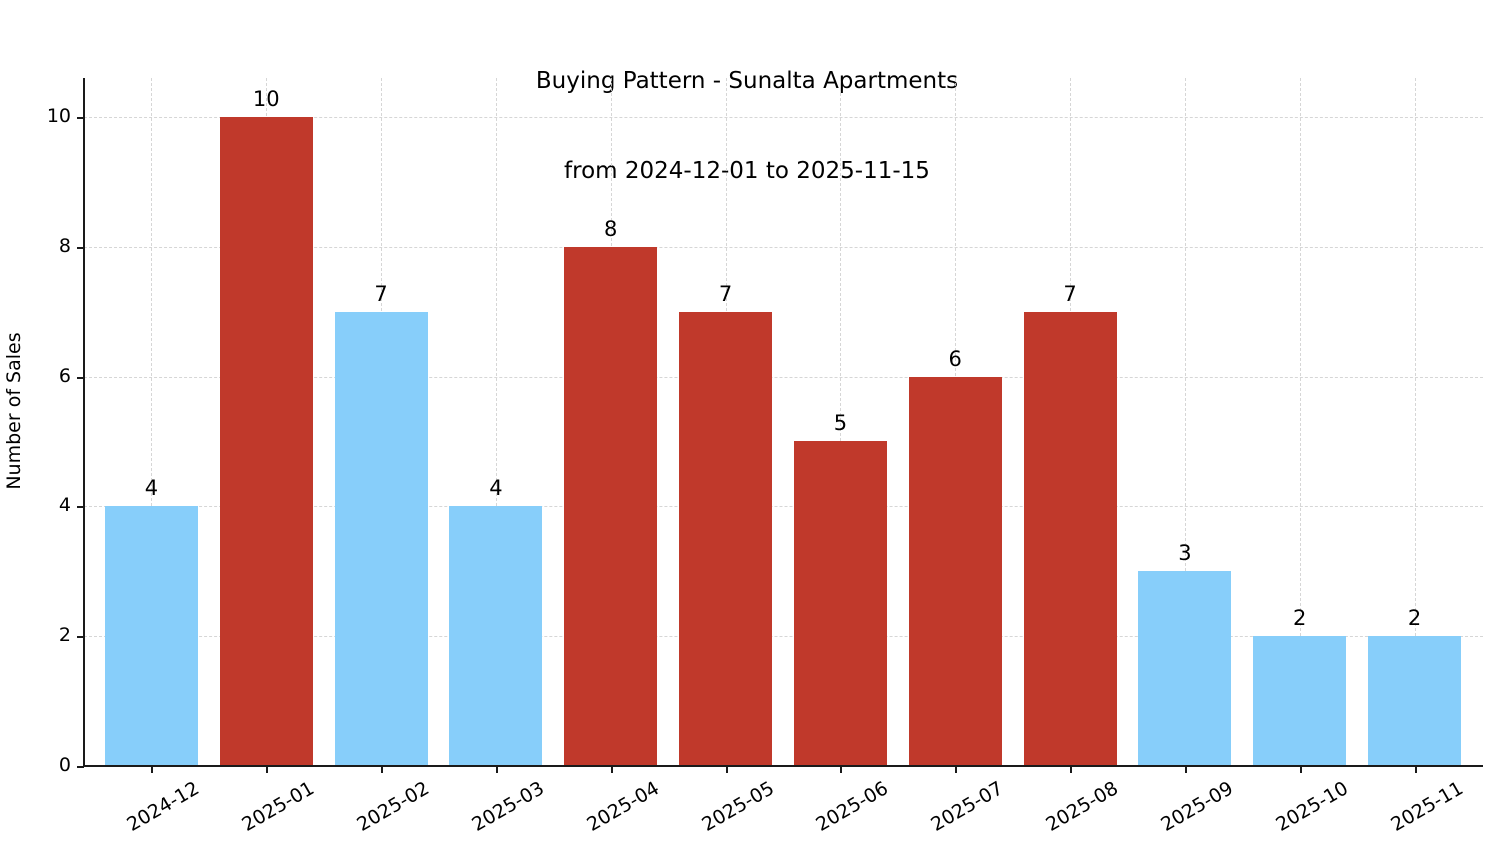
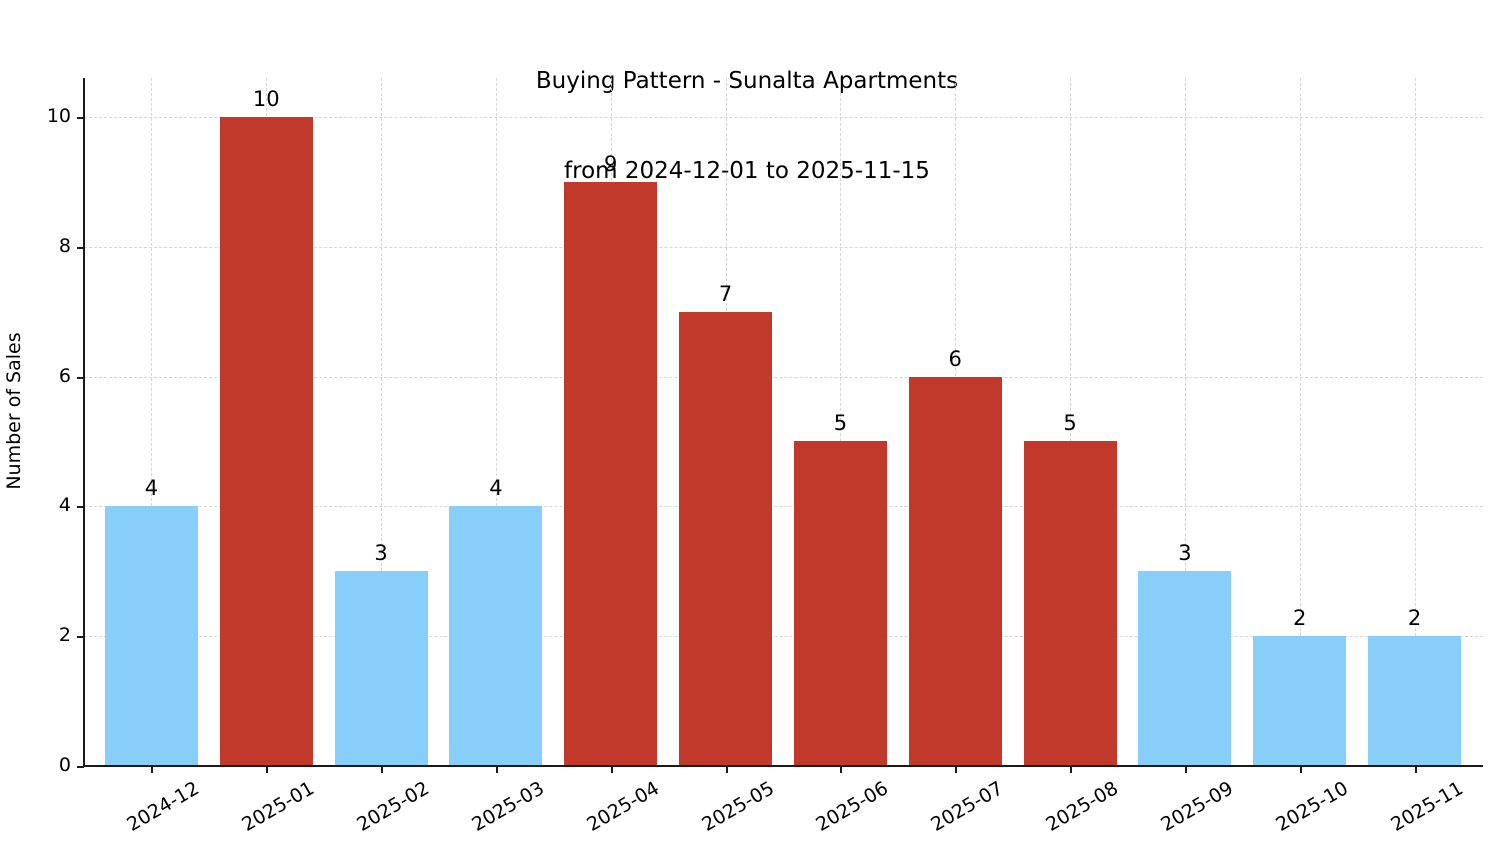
2025-02: 7 -> 3
2025-04: 8 -> 9
2025-08: 7 -> 5
